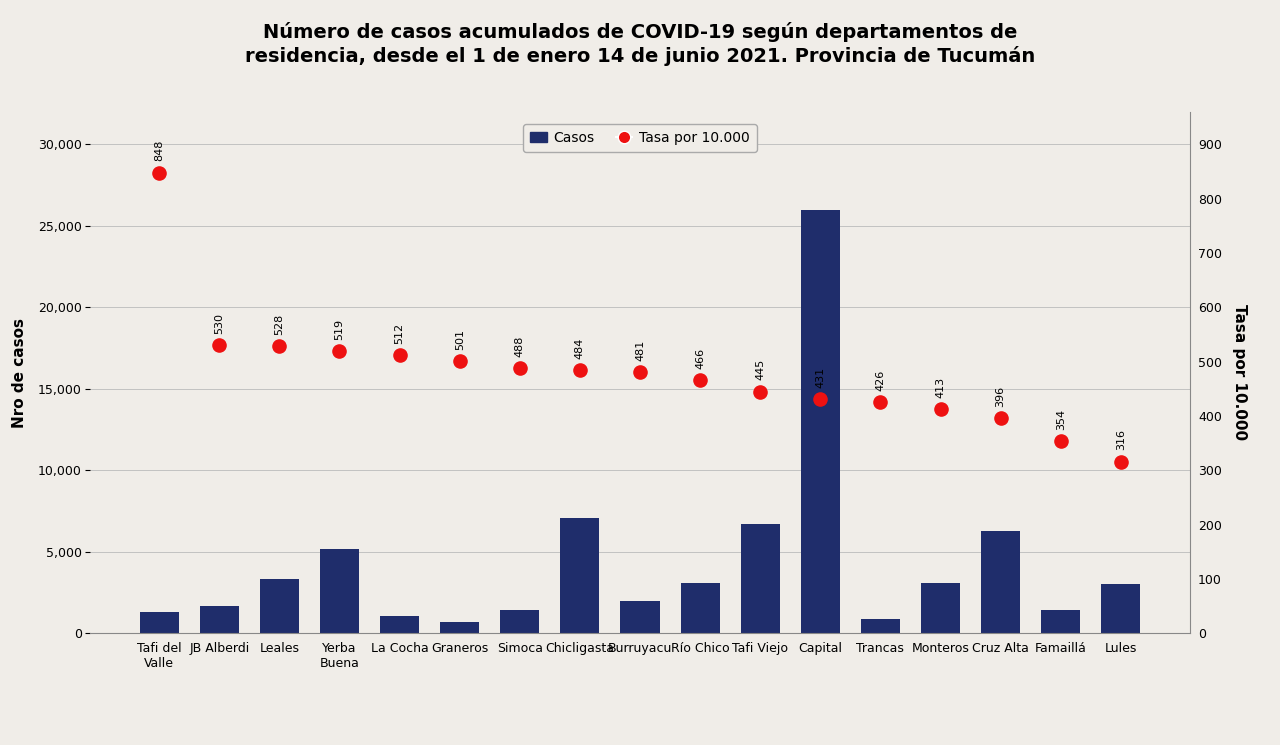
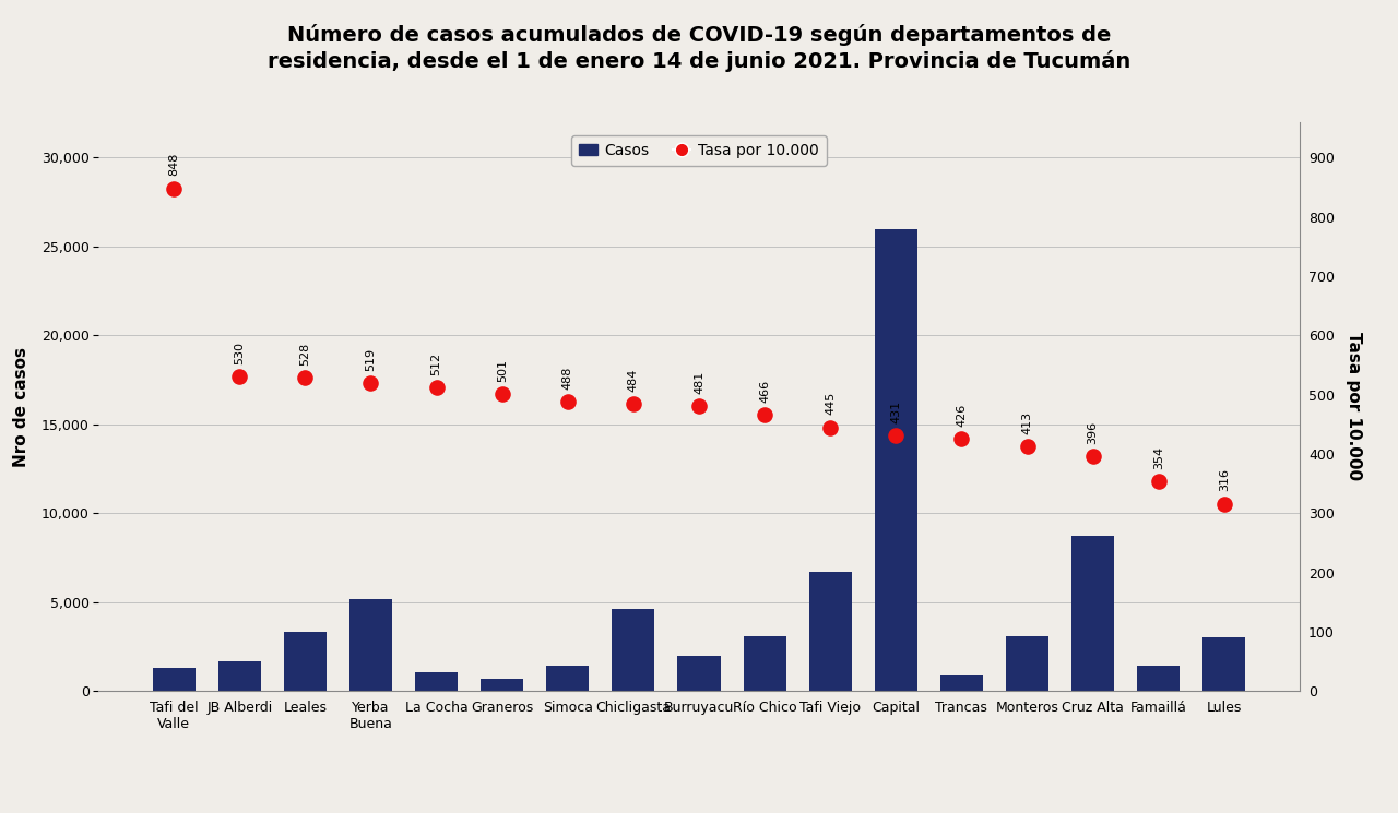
Casos/Chicligasta: 7,100 -> 4,600
Casos/Cruz Alta: 6,300 -> 8,700
